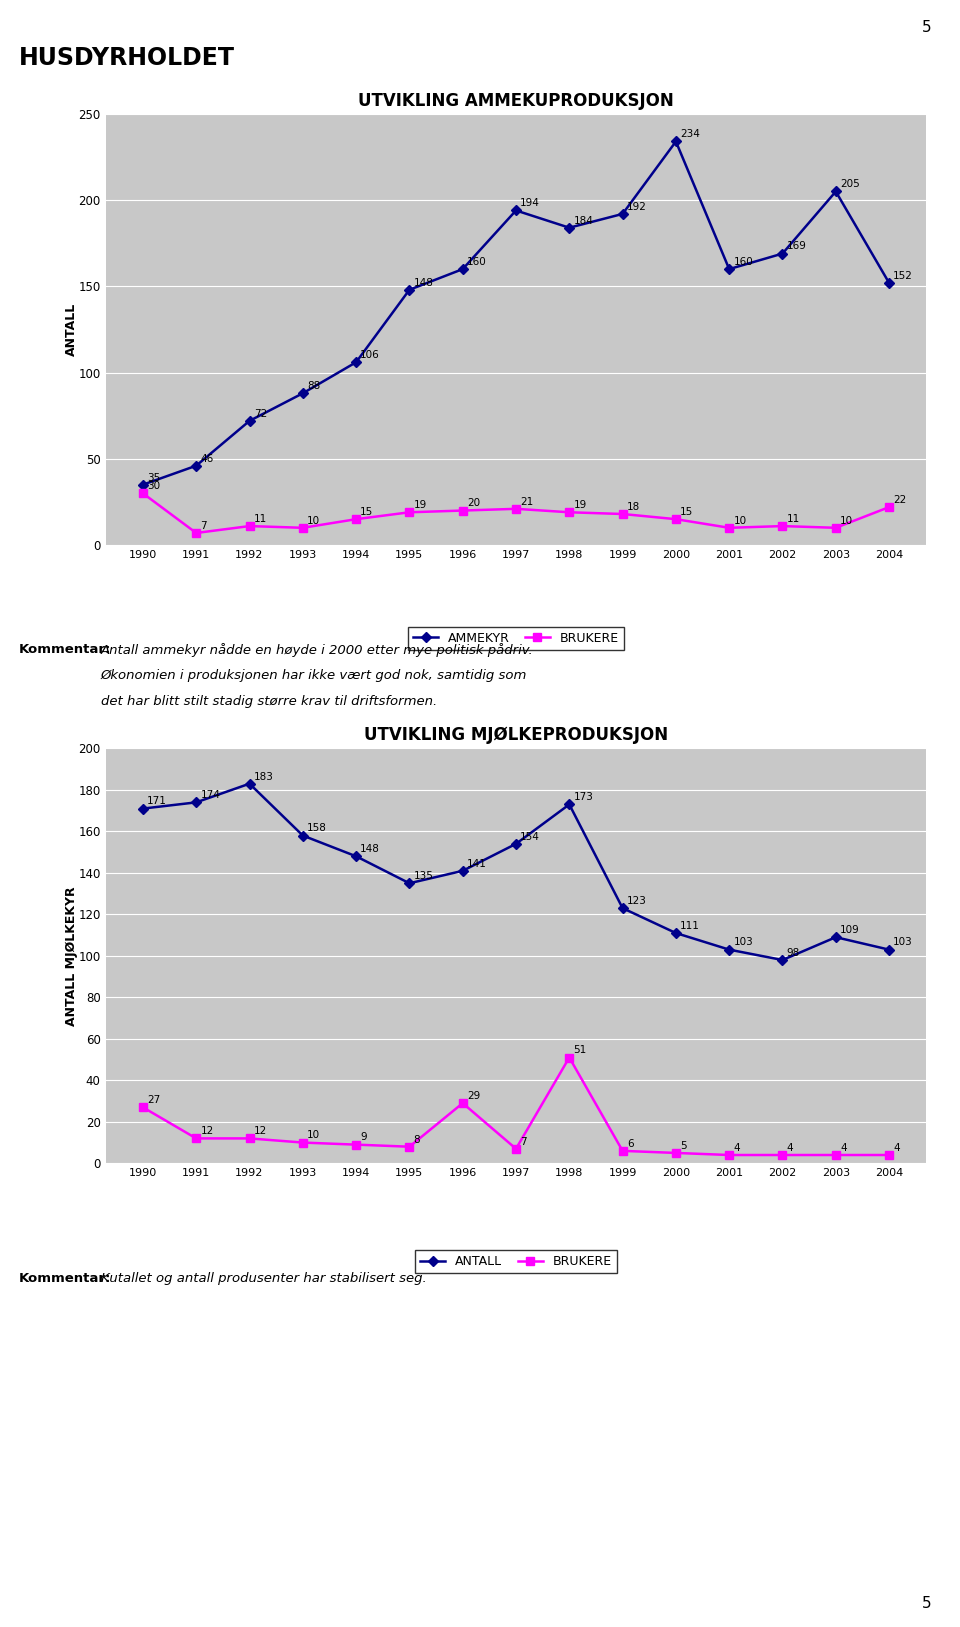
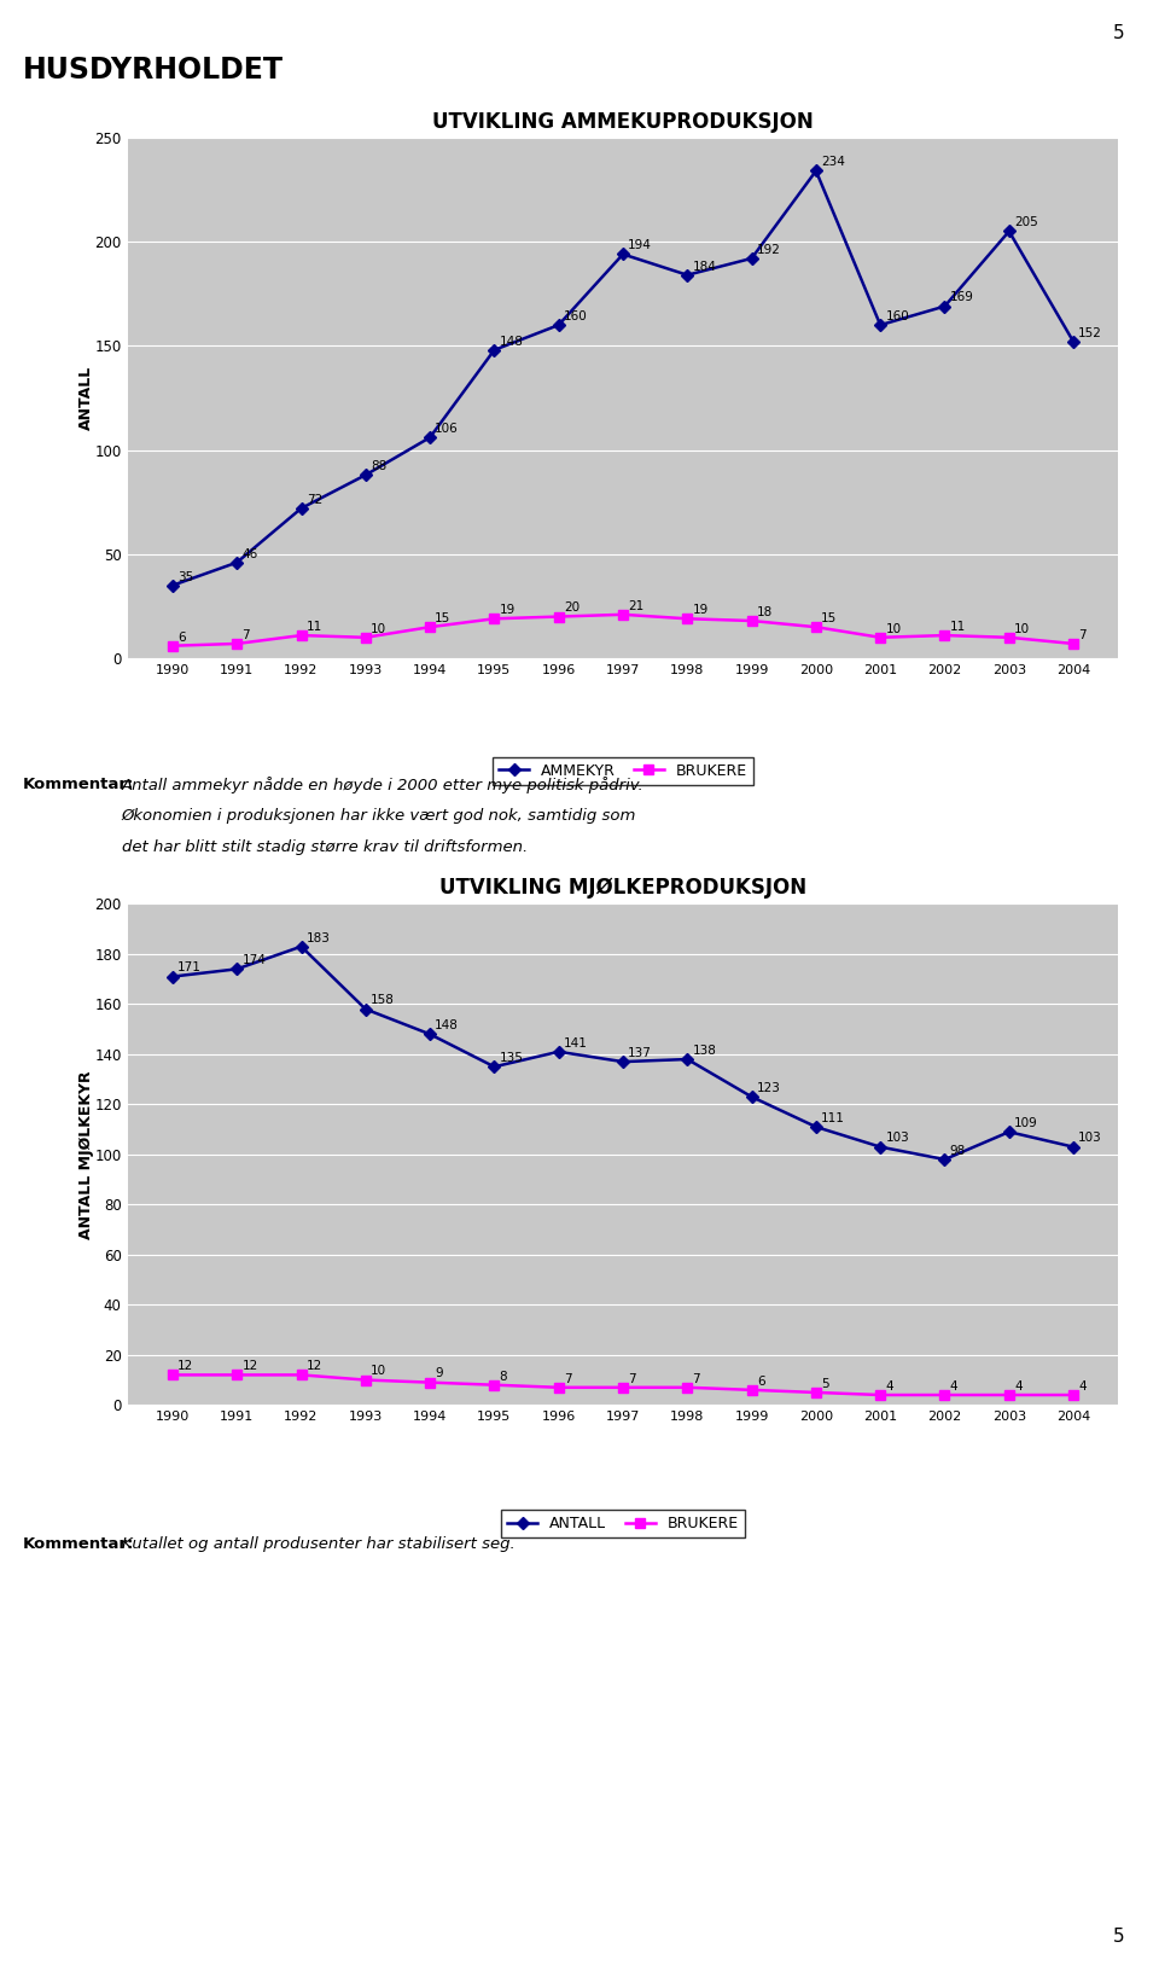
UTVIKLING AMMEKUPRODUKSJON/BRUKERE/1990: 30 -> 6
UTVIKLING AMMEKUPRODUKSJON/BRUKERE/2004: 22 -> 7
UTVIKLING MJØLKEPRODUKSJON/BRUKERE/1990: 27 -> 12
UTVIKLING MJØLKEPRODUKSJON/BRUKERE/1996: 29 -> 7
UTVIKLING MJØLKEPRODUKSJON/ANTALL/1997: 154 -> 137
UTVIKLING MJØLKEPRODUKSJON/ANTALL/1998: 173 -> 138
UTVIKLING MJØLKEPRODUKSJON/BRUKERE/1998: 51 -> 7
